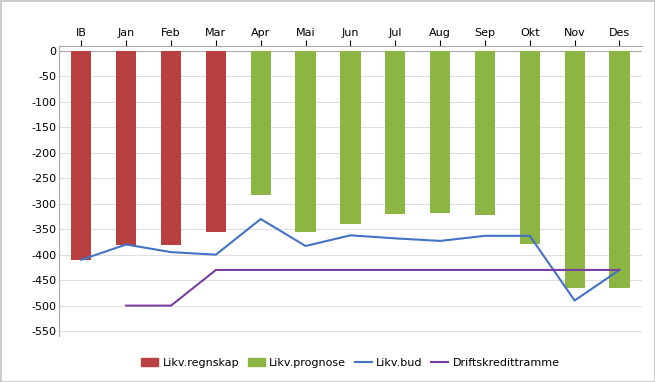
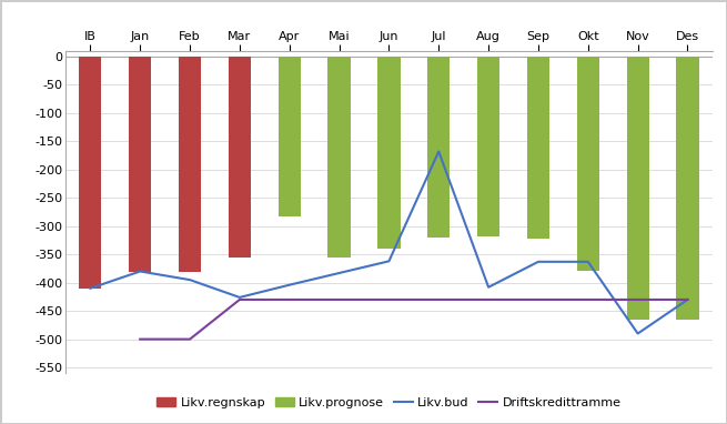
Likv.bud/Mar: -400 -> -426
Likv.bud/Apr: -330 -> -404
Likv.bud/Jul: -368 -> -168
Likv.bud/Aug: -373 -> -408
